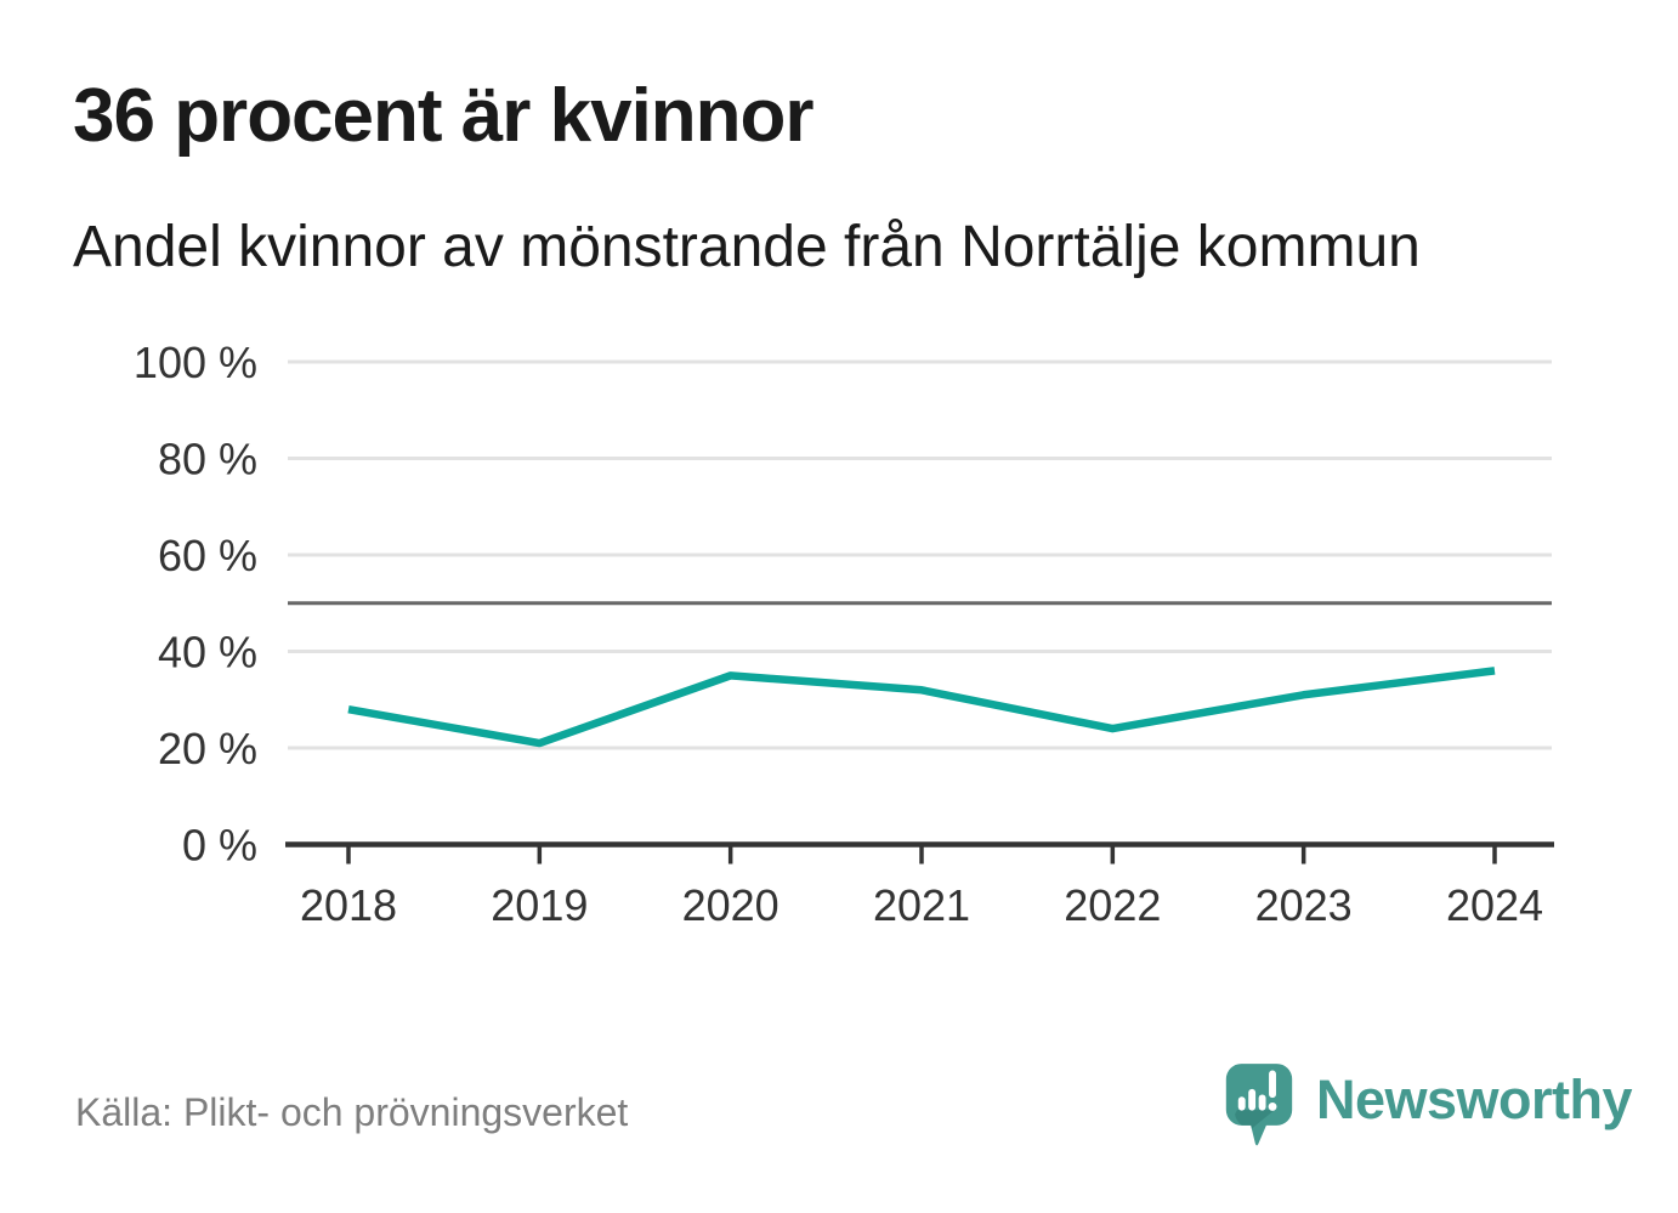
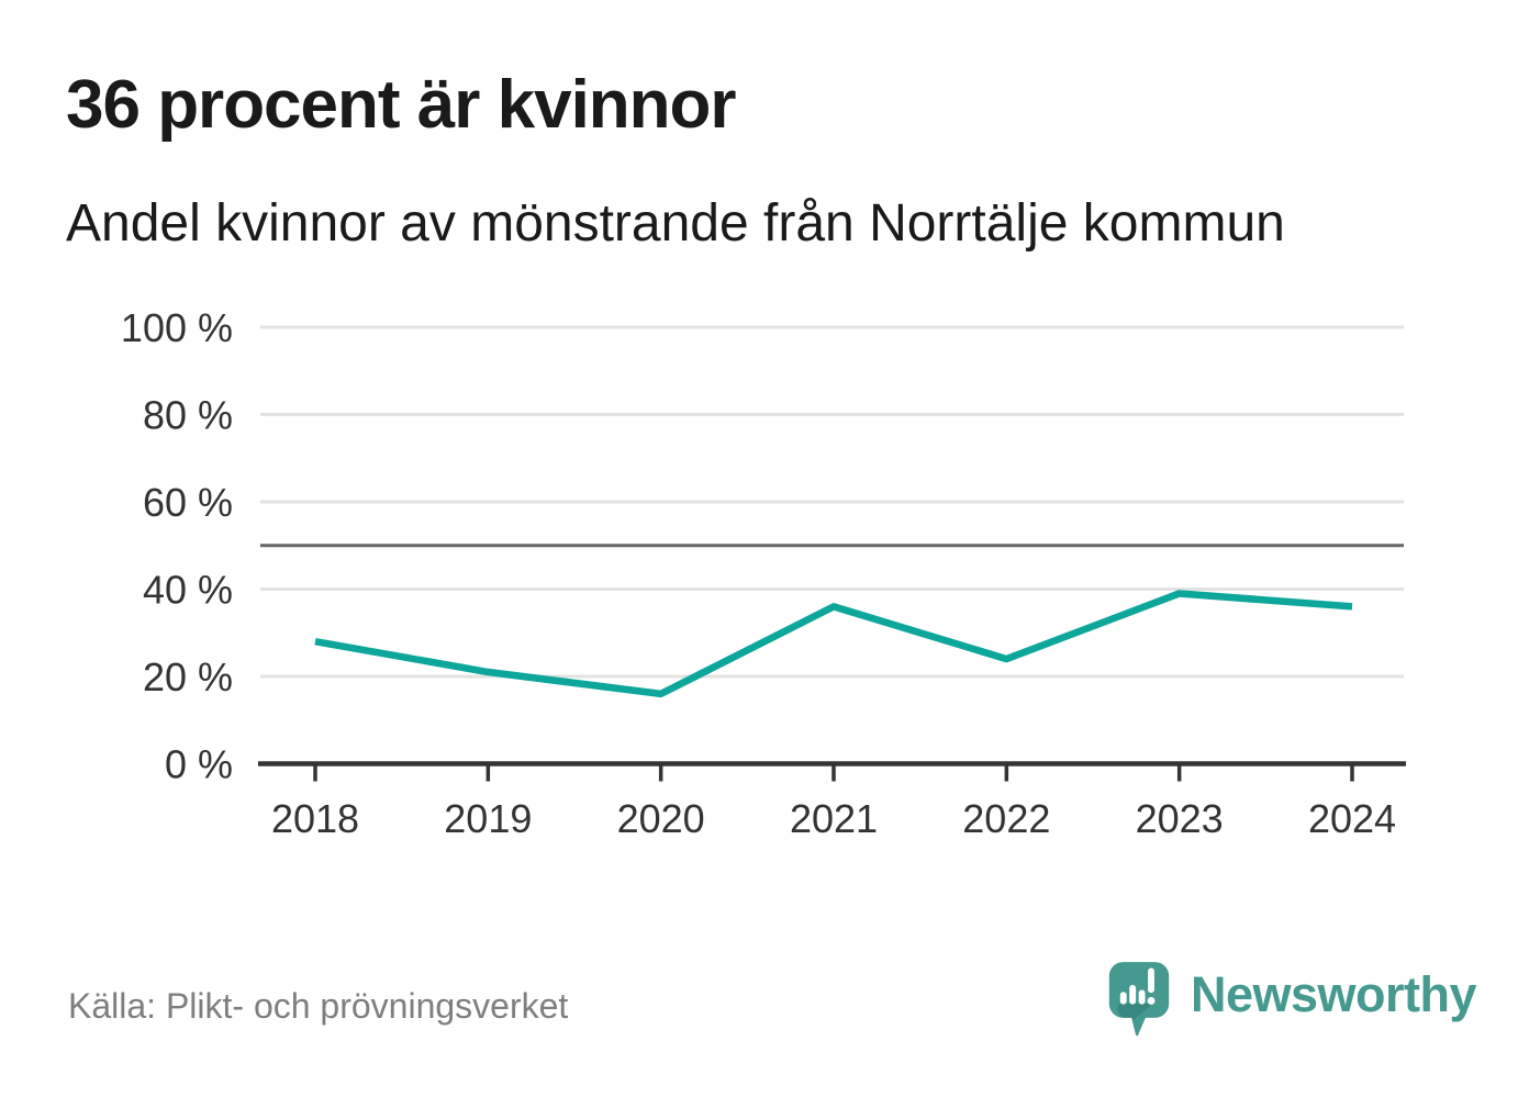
2020: 35% -> 16%
2021: 32% -> 36%
2023: 31% -> 39%
